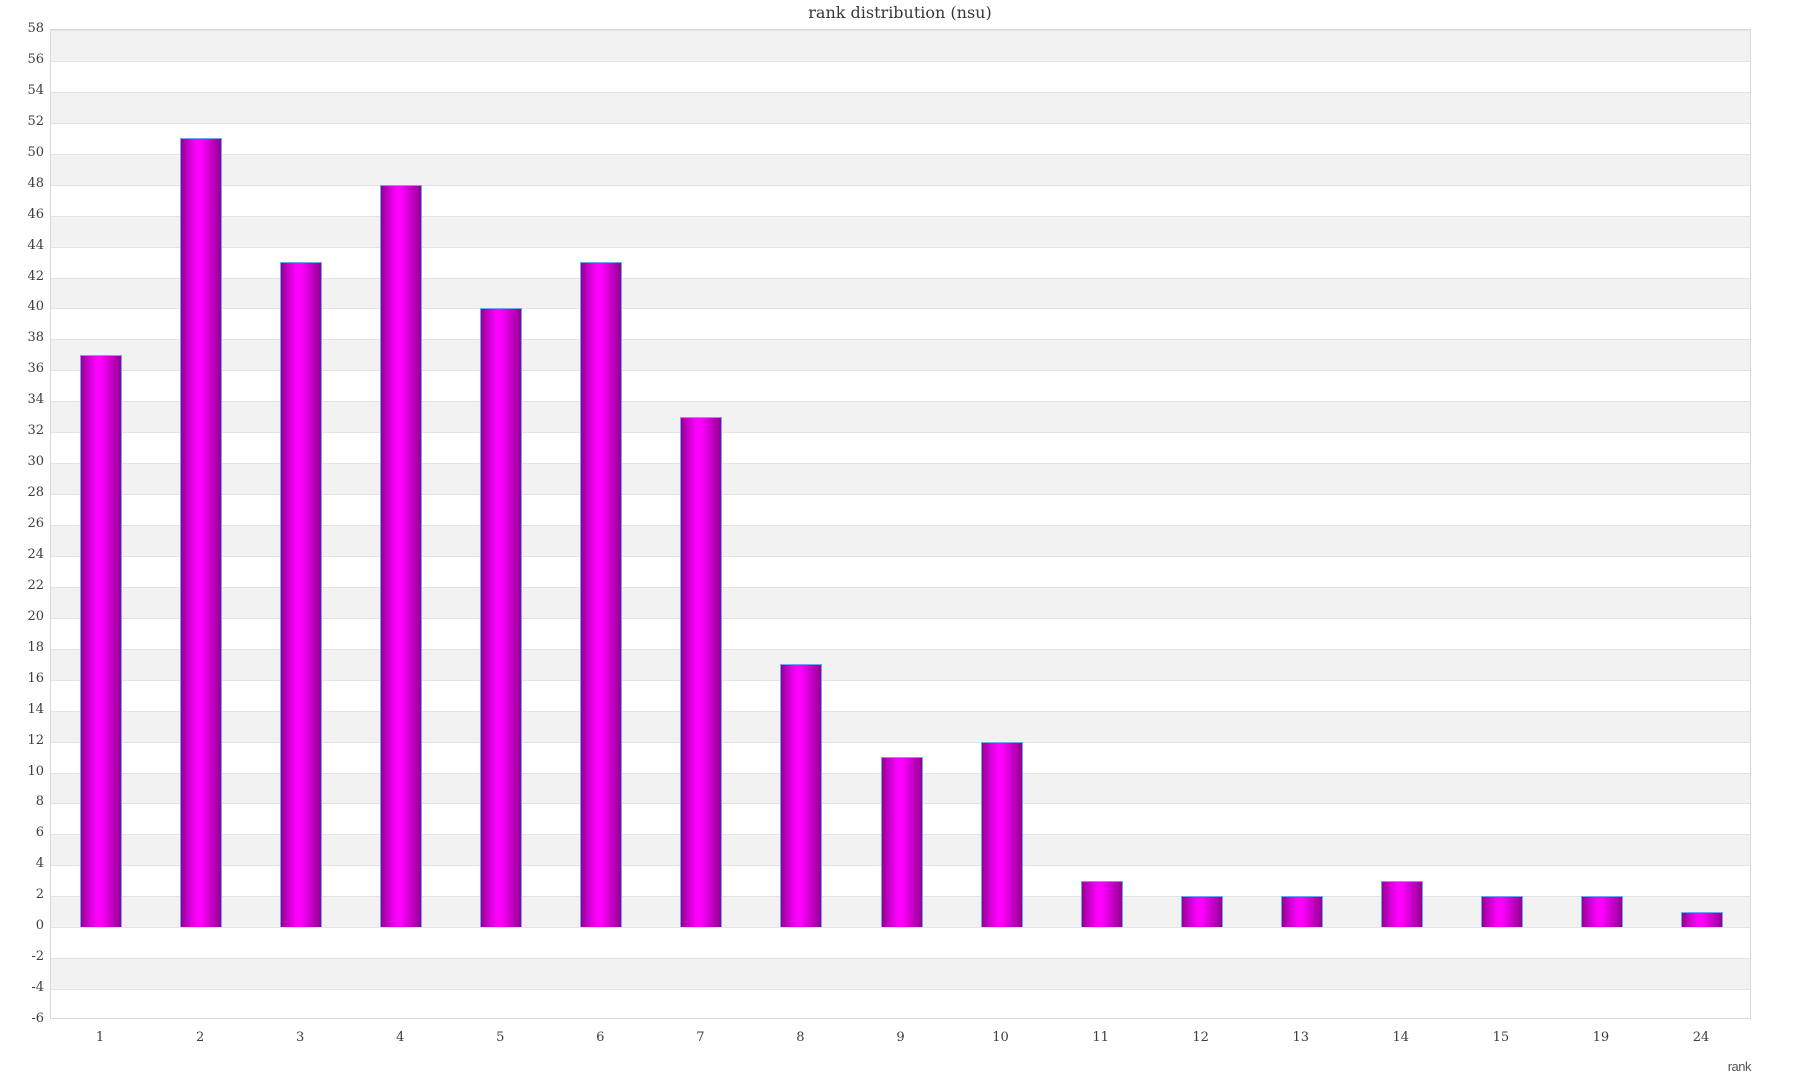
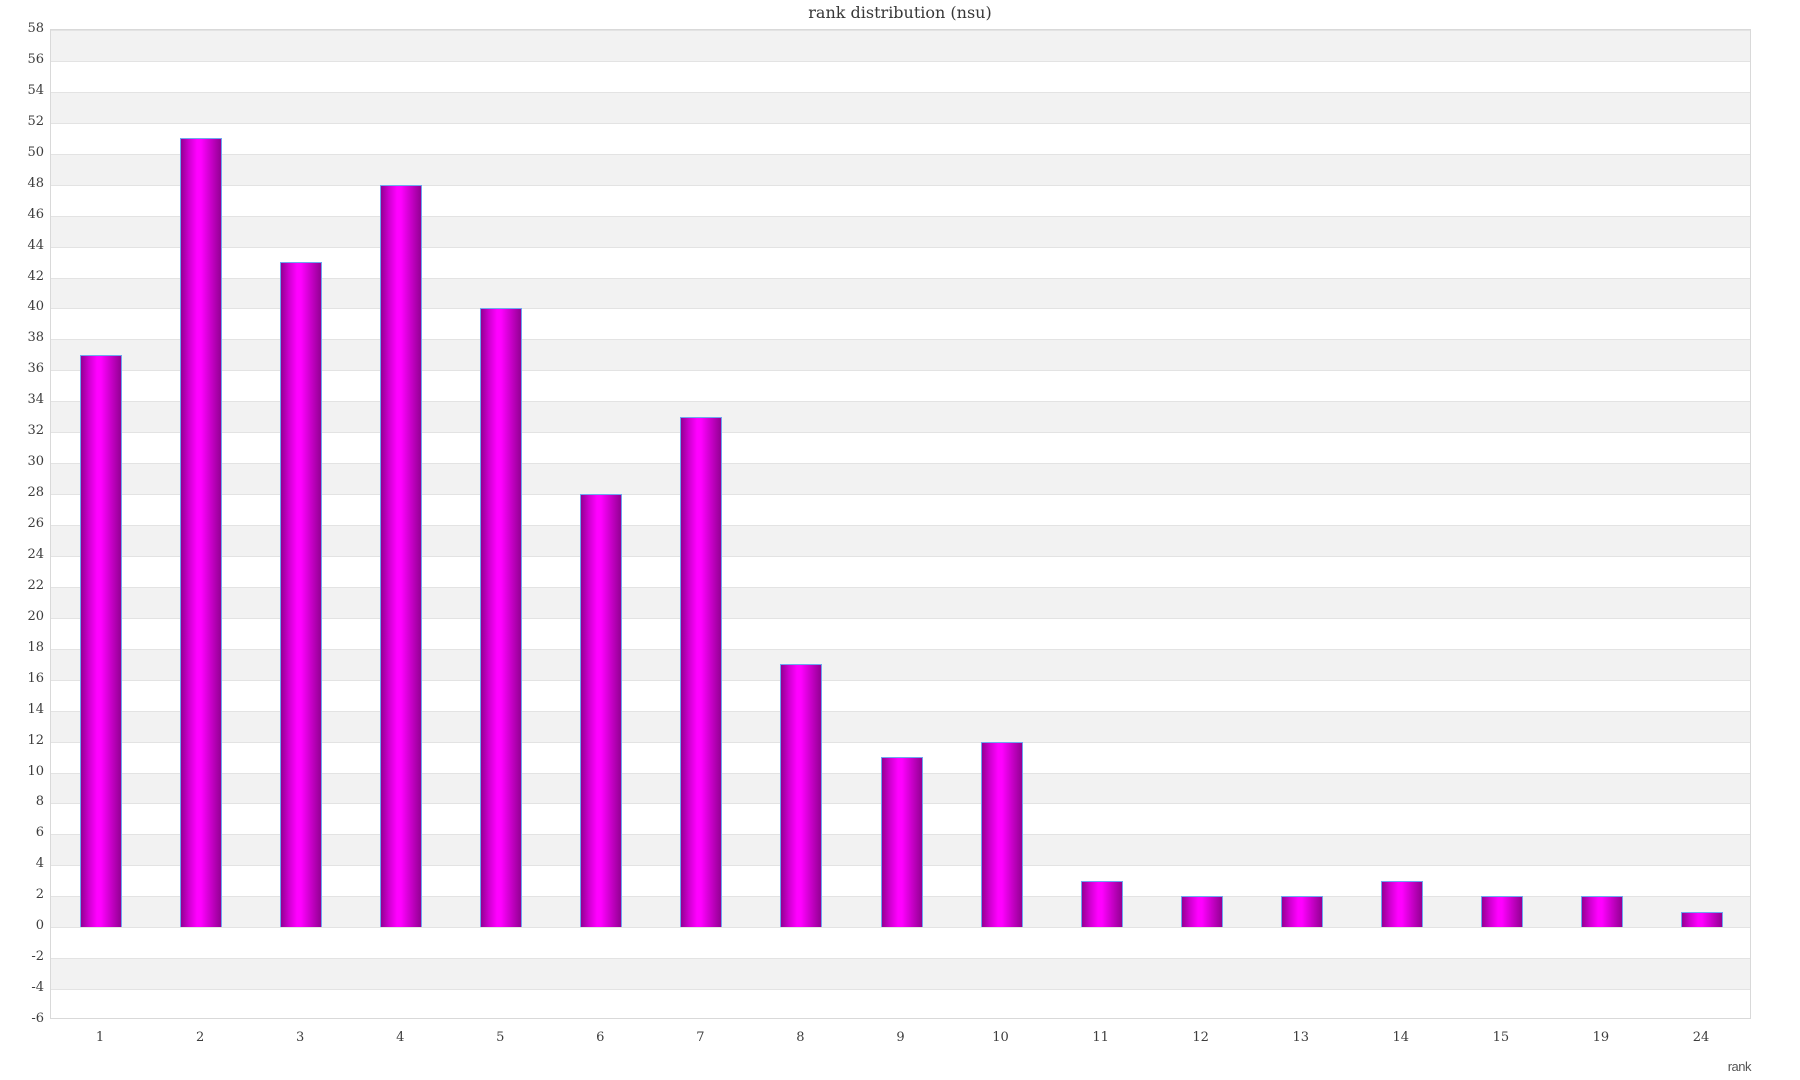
6: 43 -> 28
